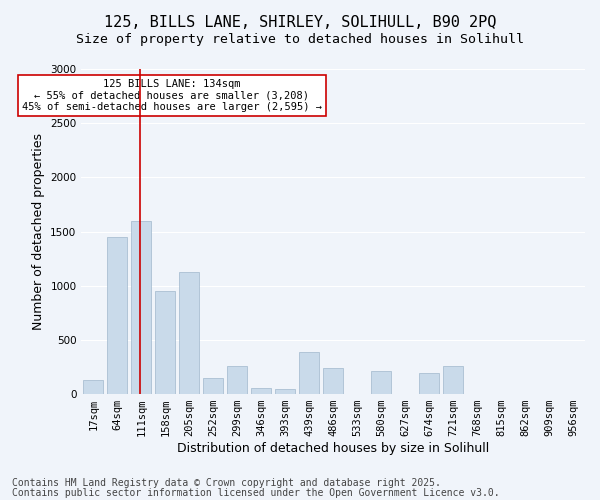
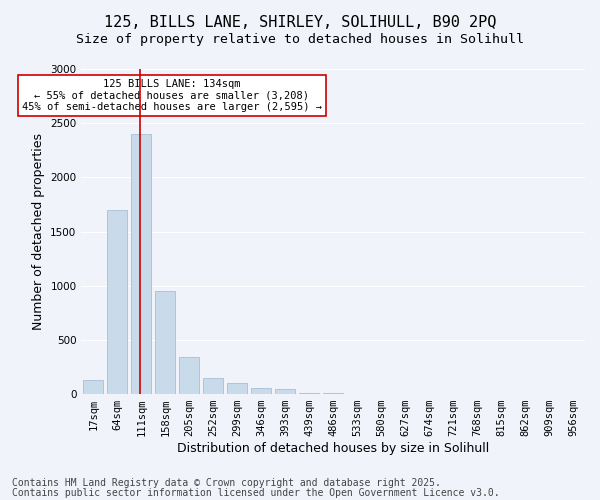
64sqm: 1450 -> 1700
111sqm: 1600 -> 2400
205sqm: 1130 -> 340
299sqm: 260 -> 100
439sqm: 390 -> 10
486sqm: 240 -> 10
580sqm: 210 -> 0
674sqm: 190 -> 0
721sqm: 260 -> 0
